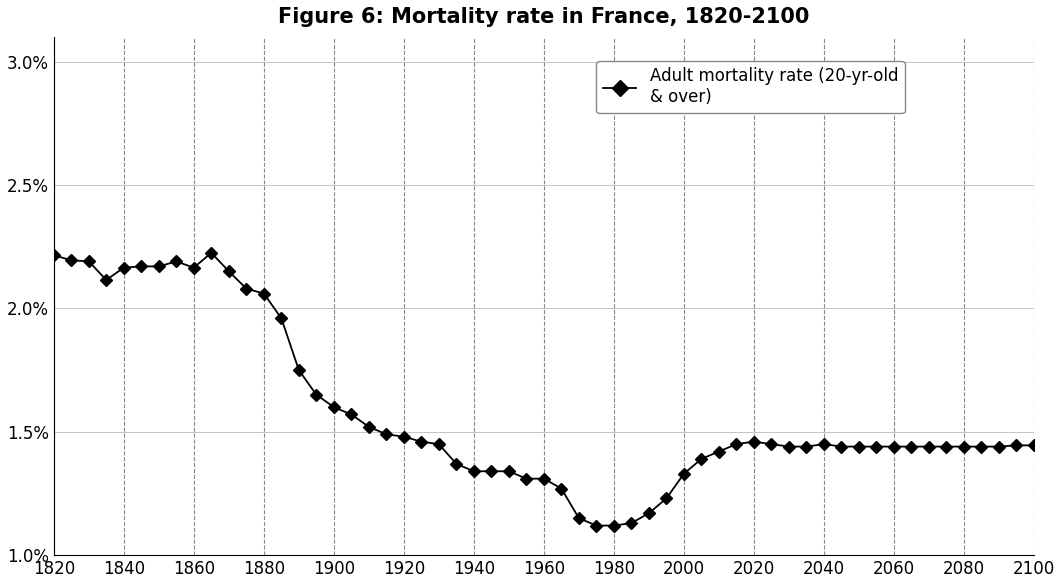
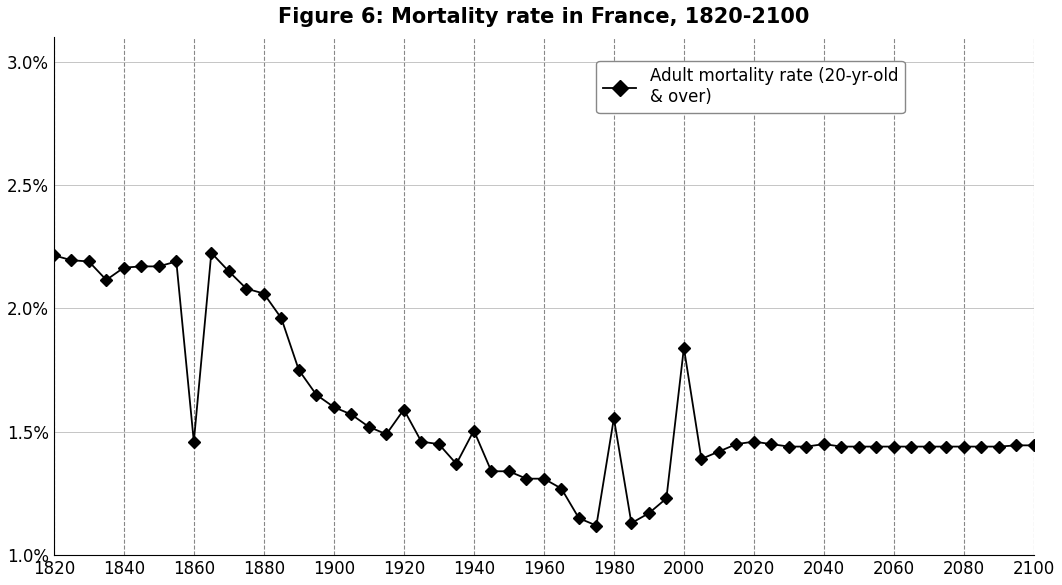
1860: 2.165% -> 1.460%
1920: 1.480% -> 1.590%
1940: 1.340% -> 1.505%
1980: 1.120% -> 1.555%
2000: 1.330% -> 1.840%
